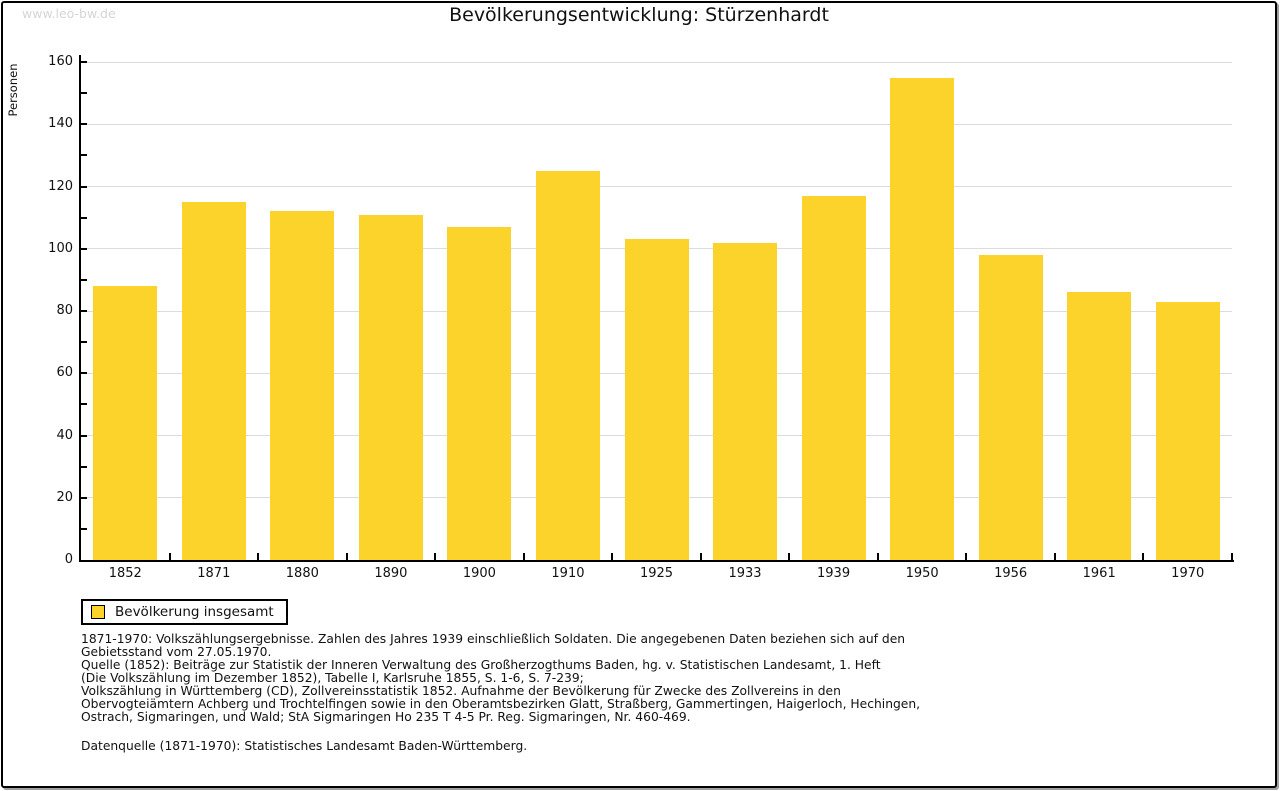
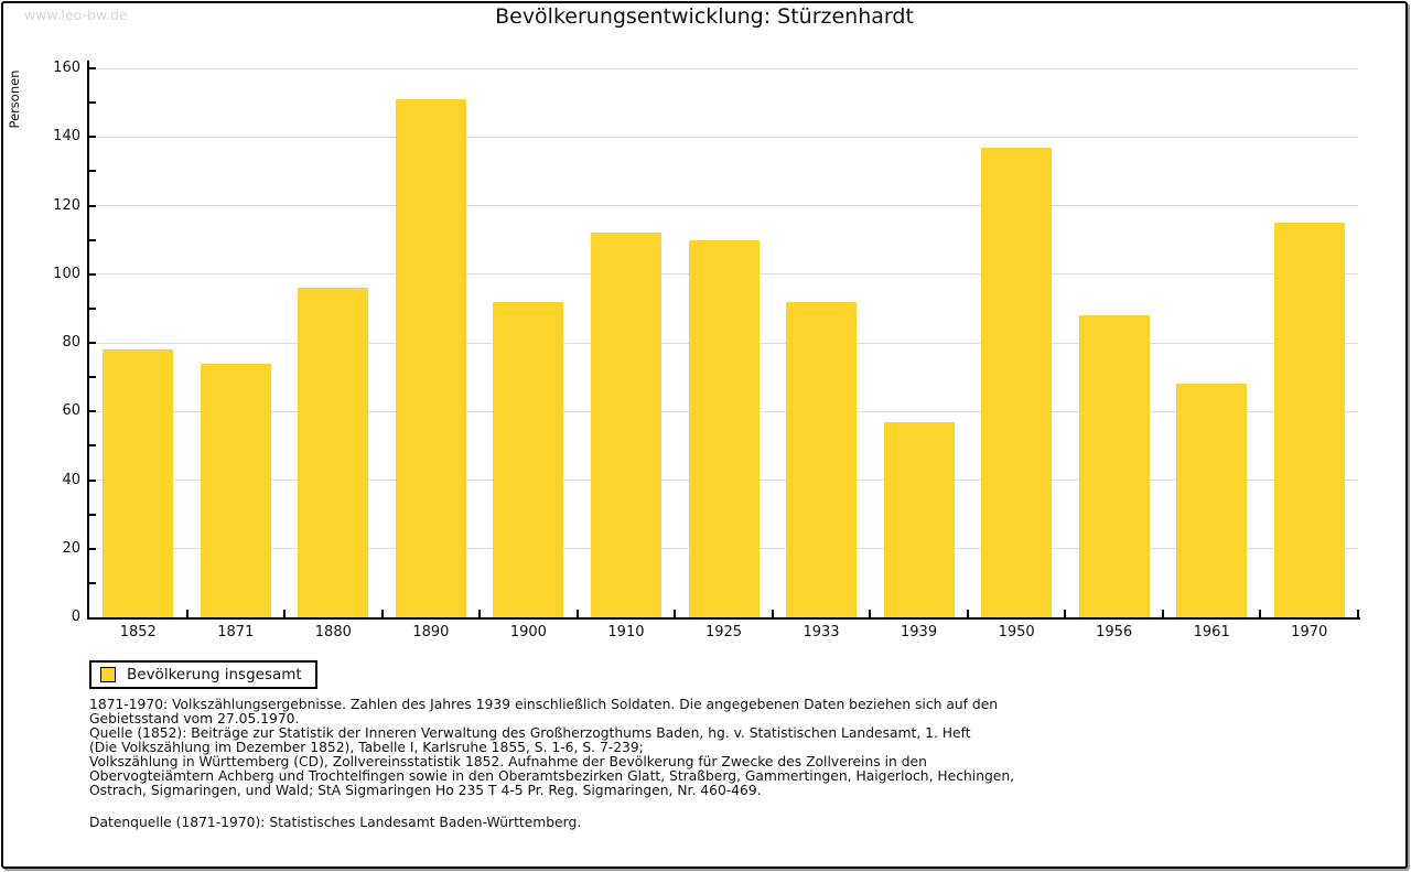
1852: 88 -> 78
1871: 115 -> 74
1880: 112 -> 96
1890: 111 -> 151
1900: 107 -> 92
1910: 125 -> 112
1925: 103 -> 110
1933: 102 -> 92
1939: 117 -> 57
1950: 155 -> 137
1956: 98 -> 88
1961: 86 -> 68
1970: 83 -> 115
